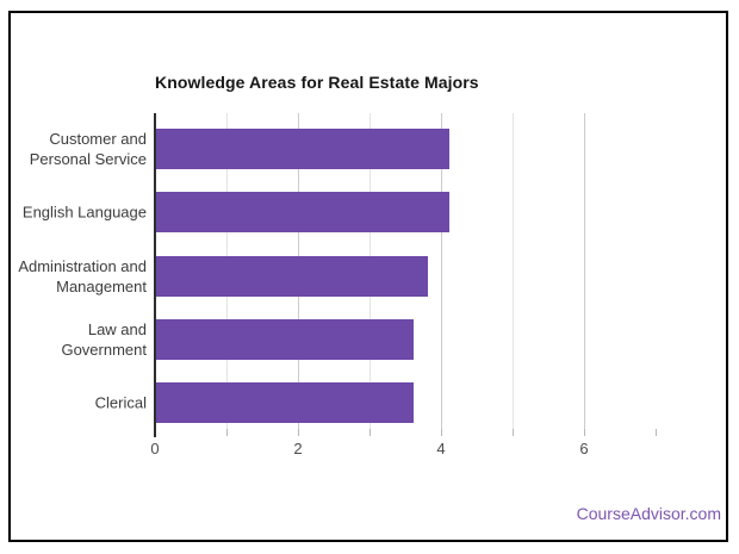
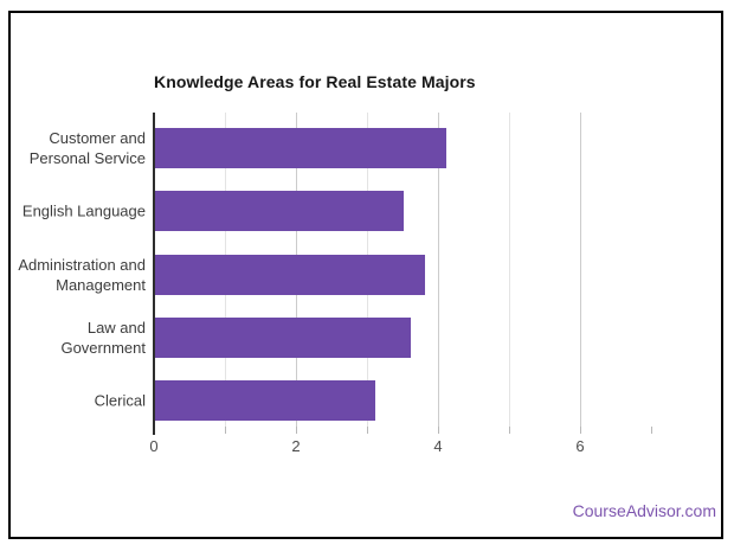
English Language: 4.1 -> 3.5
Clerical: 3.6 -> 3.1
